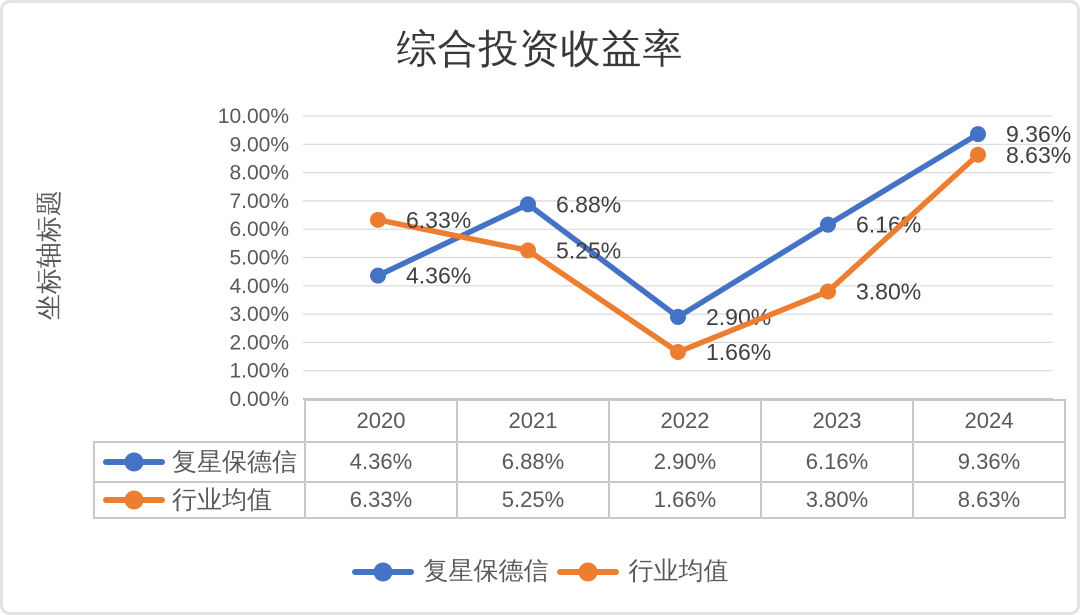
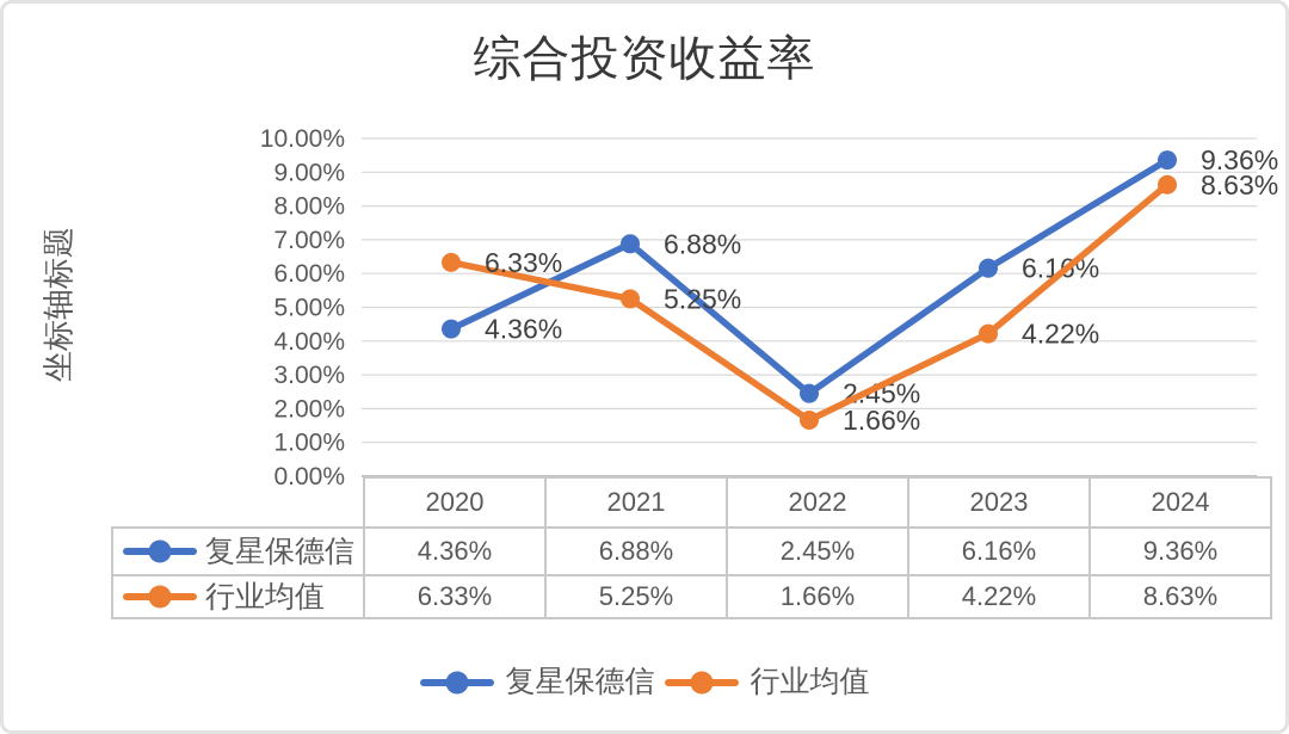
复星保德信/2022: 2.90% -> 2.45%
行业均值/2023: 3.80% -> 4.22%
